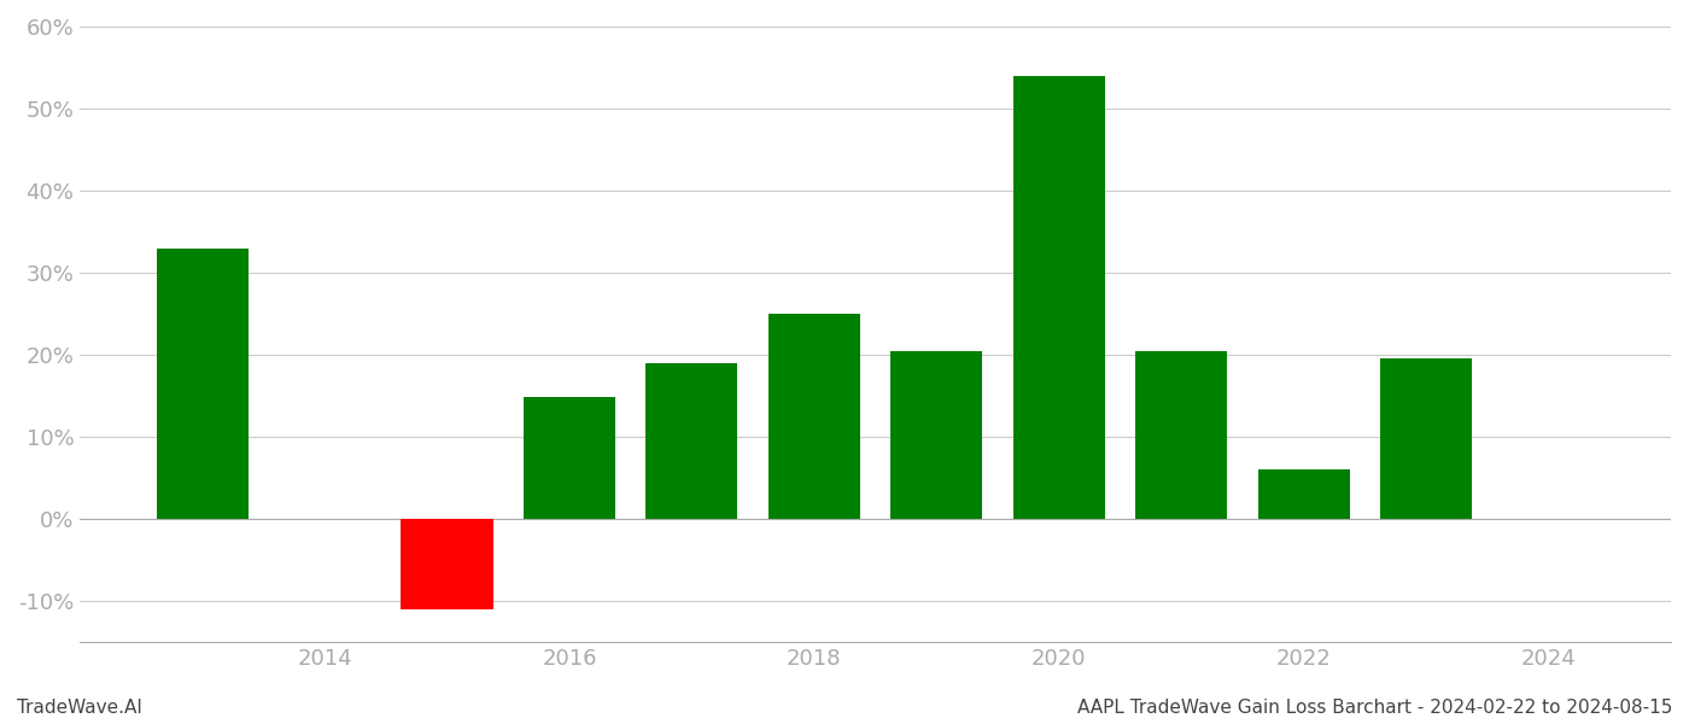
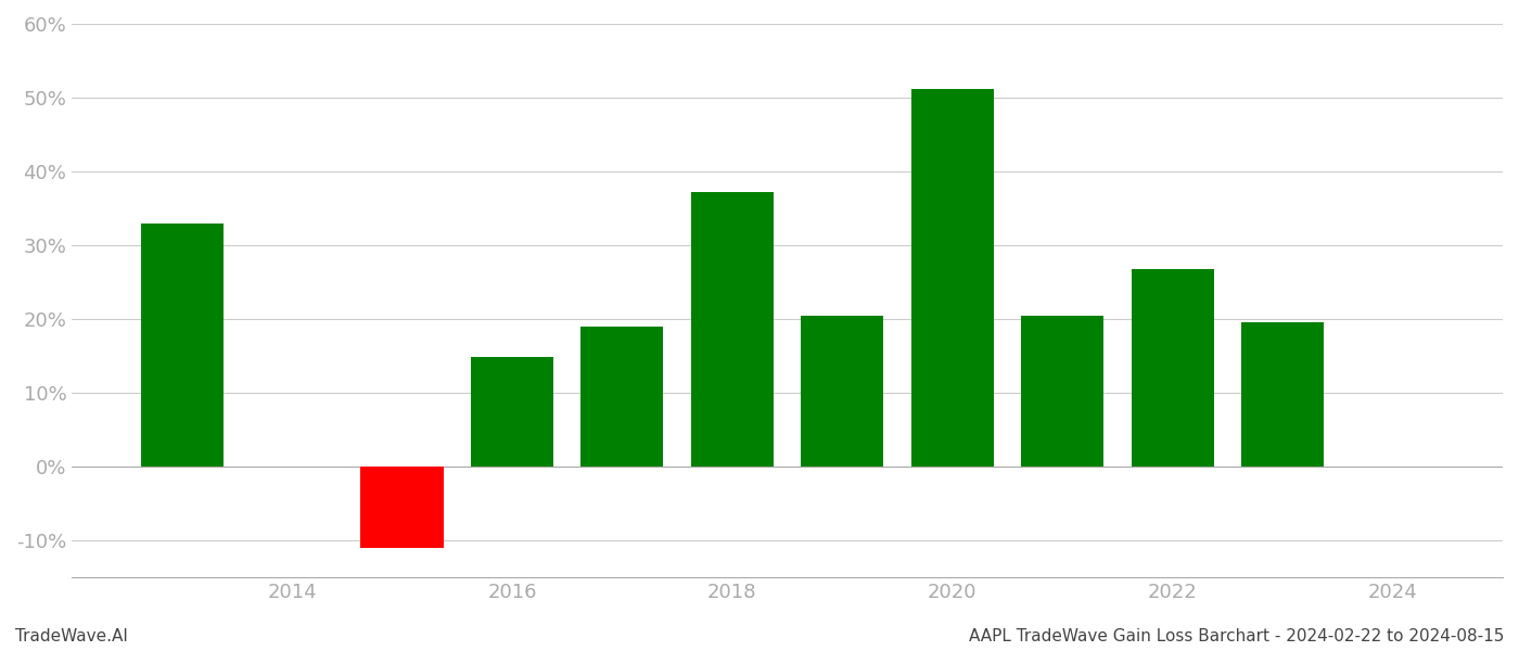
2018: 25.0% -> 37.2%
2020: 54.0% -> 51.2%
2022: 6.0% -> 26.8%
